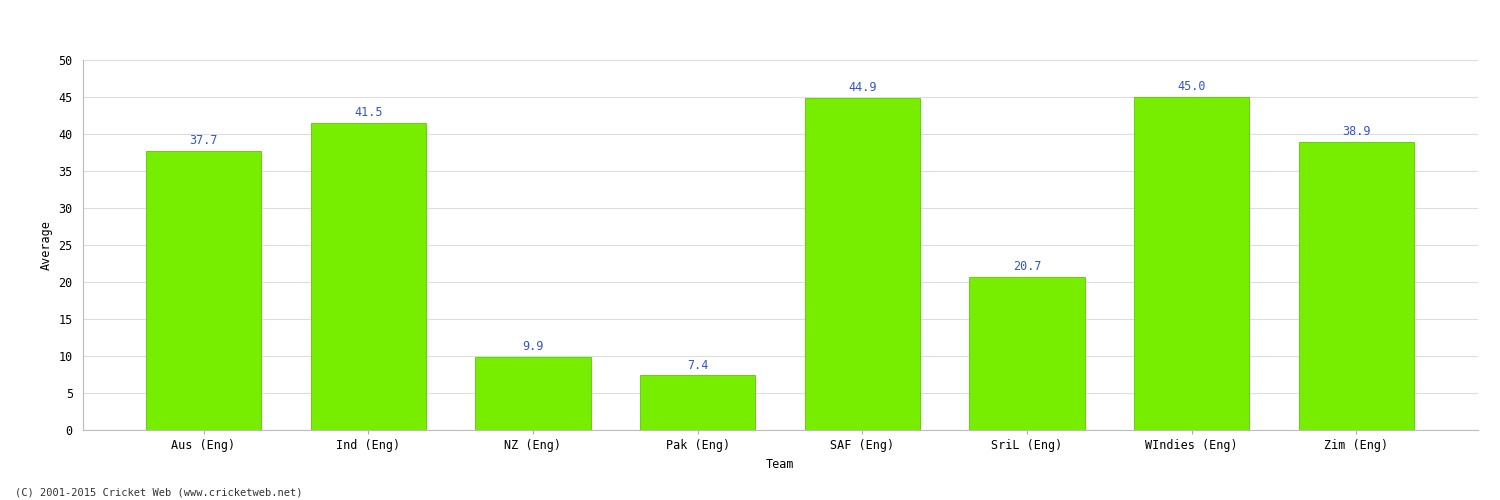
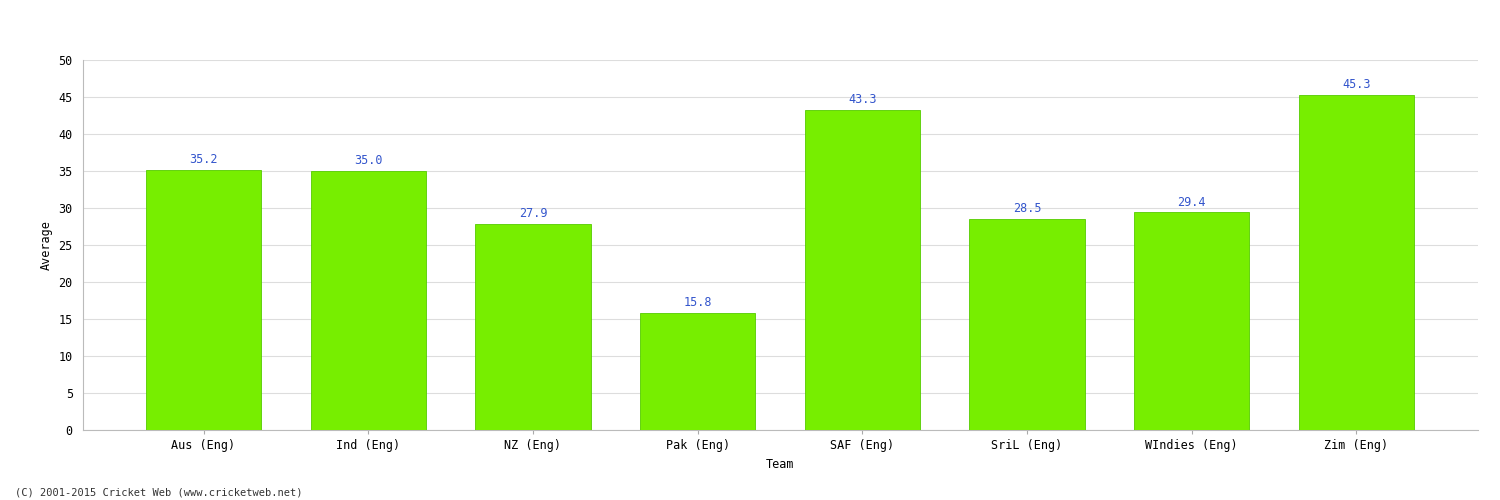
Aus (Eng): 37.7 -> 35.2
Ind (Eng): 41.5 -> 35.0
NZ (Eng): 9.9 -> 27.9
Pak (Eng): 7.4 -> 15.8
SAF (Eng): 44.9 -> 43.3
SriL (Eng): 20.7 -> 28.5
WIndies (Eng): 45.0 -> 29.4
Zim (Eng): 38.9 -> 45.3
